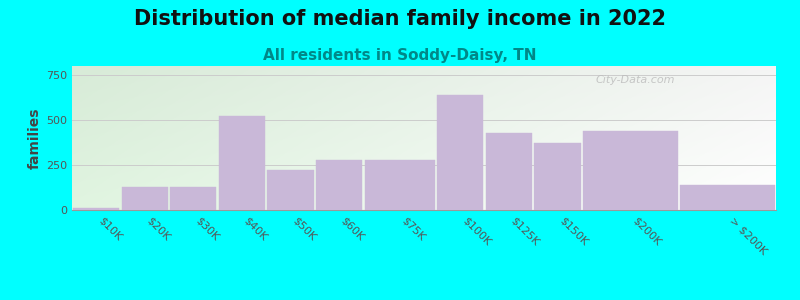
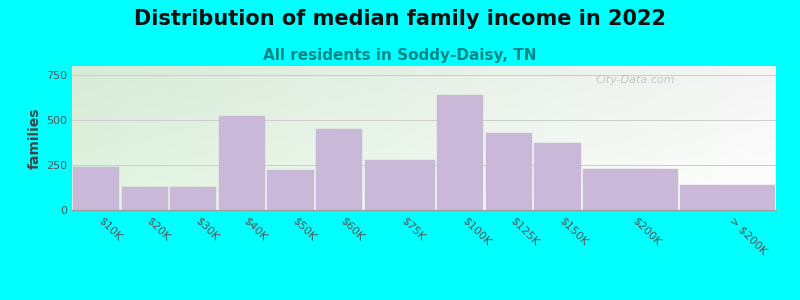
$10K: 10 -> 240
$60K: 280 -> 450
$200K: 440 -> 230
